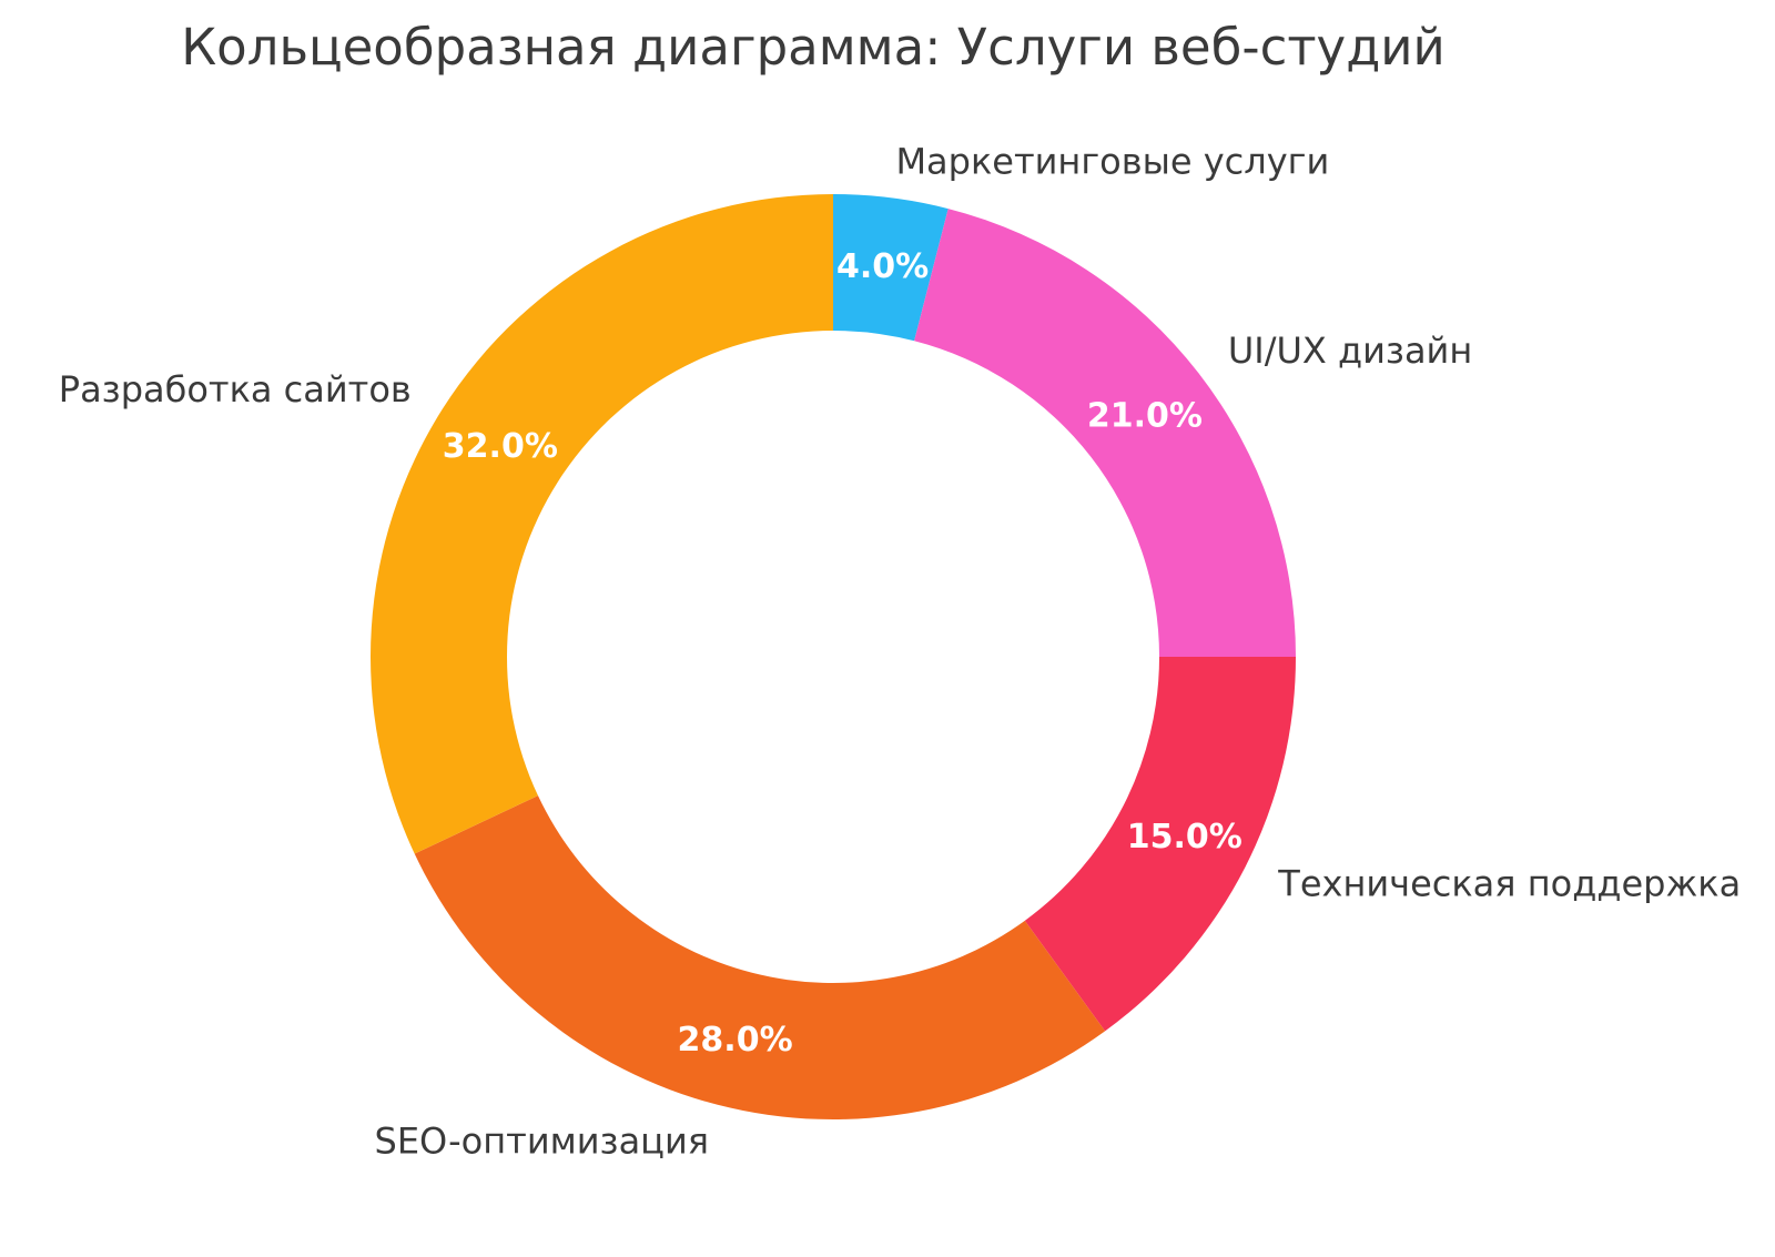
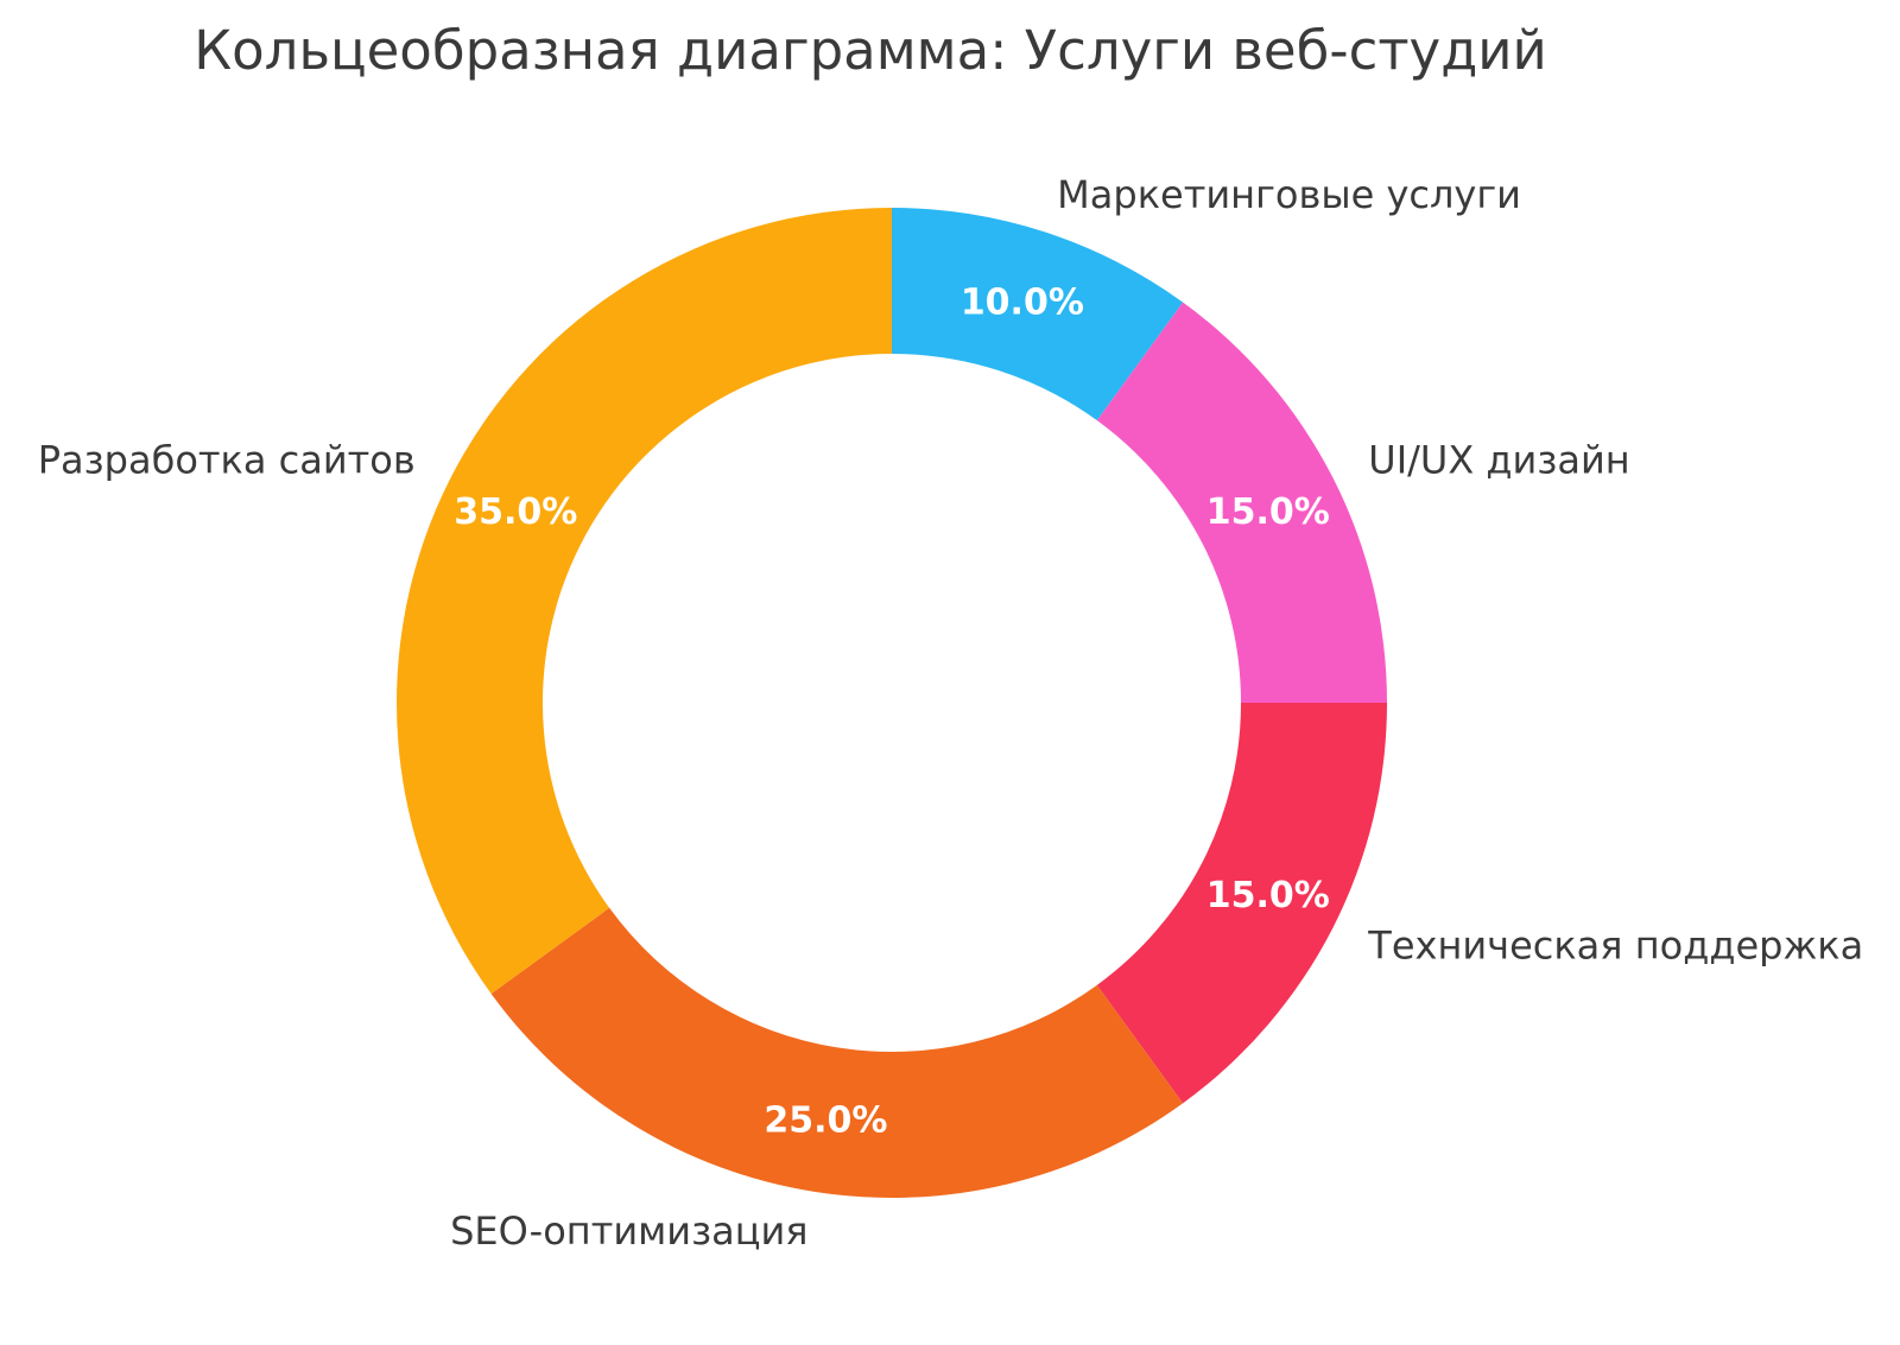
Маркетинговые услуги: 4.0% -> 10.0%
UI/UX дизайн: 21.0% -> 15.0%
SEO-оптимизация: 28.0% -> 25.0%
Разработка сайтов: 32.0% -> 35.0%
